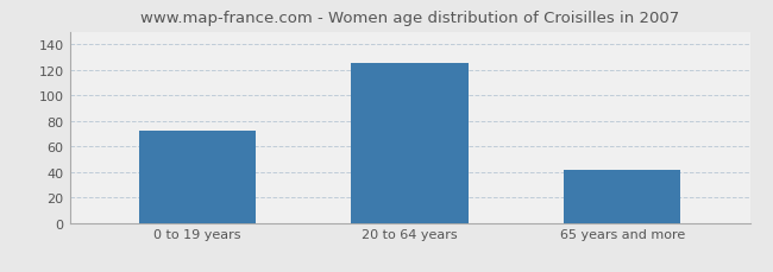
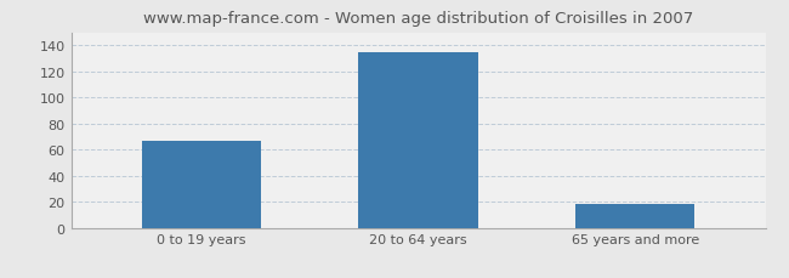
0 to 19 years: 72 -> 67
20 to 64 years: 125 -> 135
65 years and more: 42 -> 18
